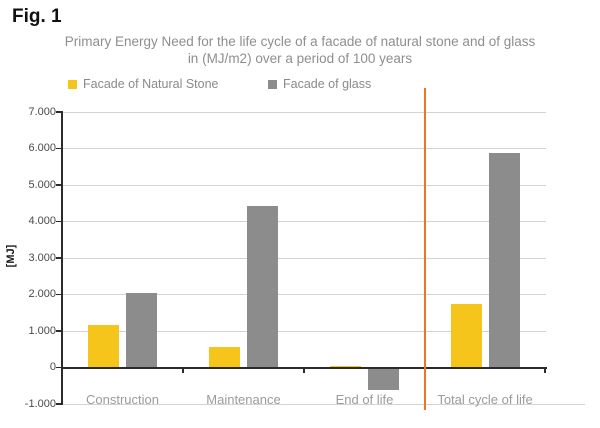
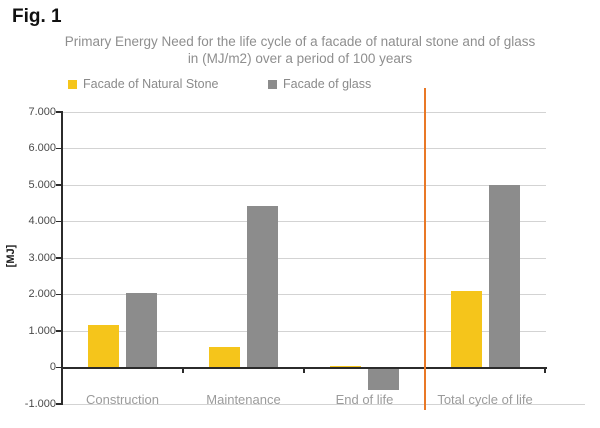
Facade of Natural Stone/Total cycle of life: 1800 -> 2100
Facade of glass/Total cycle of life: 5900 -> 5000
